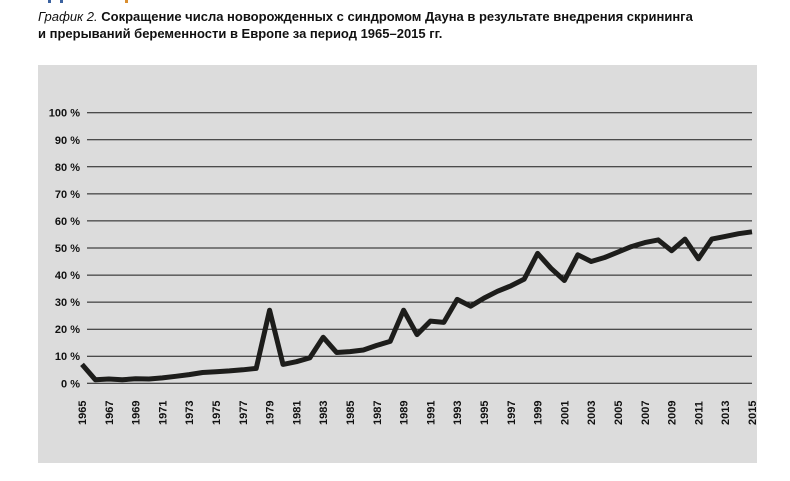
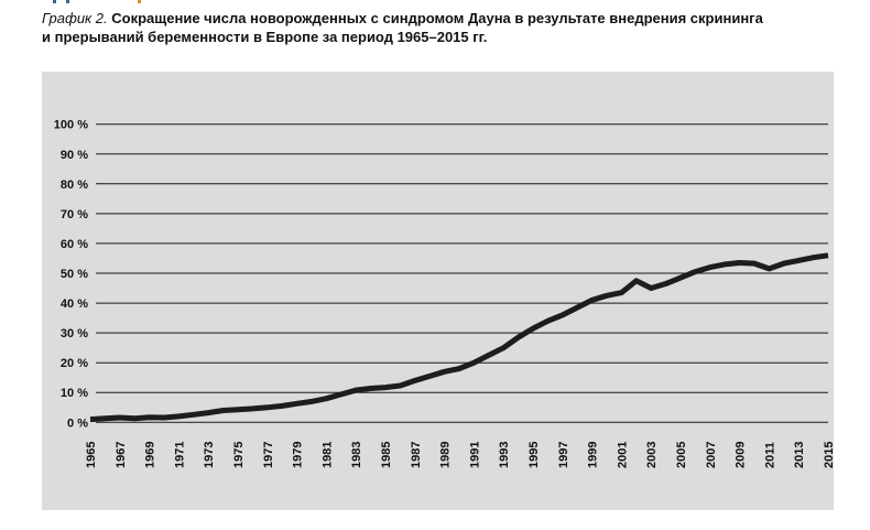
1965: 7% -> 1%
1979: 27% -> 6%
1983: 17% -> 11%
1989: 27% -> 17%
1991: 23% -> 20%
1993: 31% -> 25%
1999: 48% -> 41%
2001: 38% -> 44%
2009: 49% -> 54%
2011: 46% -> 52%
